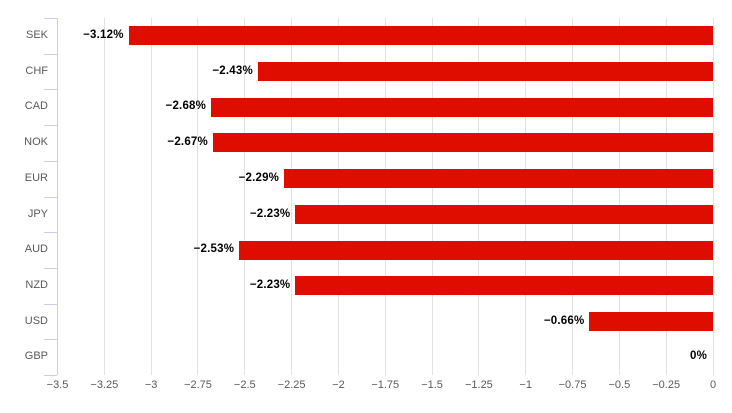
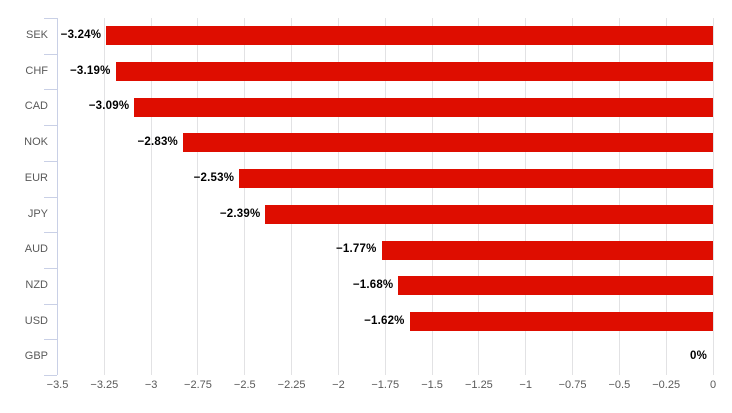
SEK: −3.12% -> −3.24%
CHF: −2.43% -> −3.19%
CAD: −2.68% -> −3.09%
NOK: −2.67% -> −2.83%
EUR: −2.29% -> −2.53%
JPY: −2.23% -> −2.39%
AUD: −2.53% -> −1.77%
NZD: −2.23% -> −1.68%
USD: −0.66% -> −1.62%
